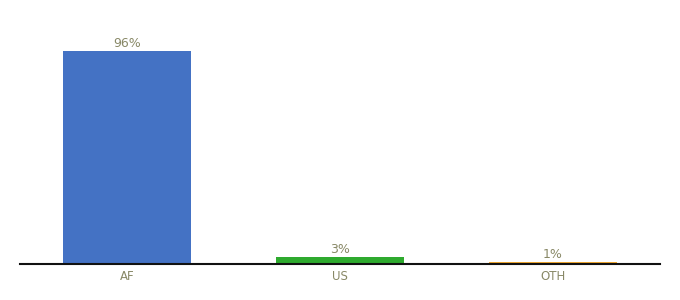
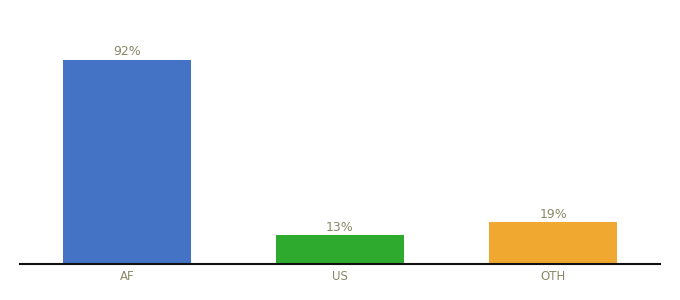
AF: 96% -> 92%
US: 3% -> 13%
OTH: 1% -> 19%
